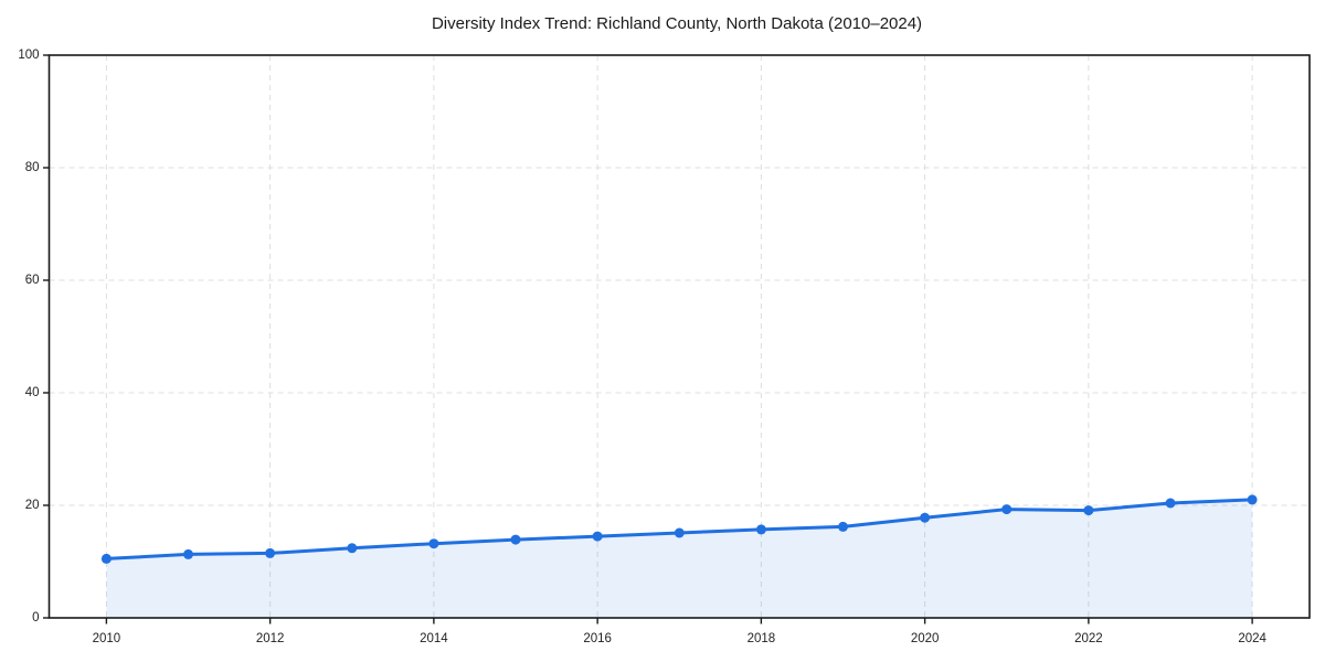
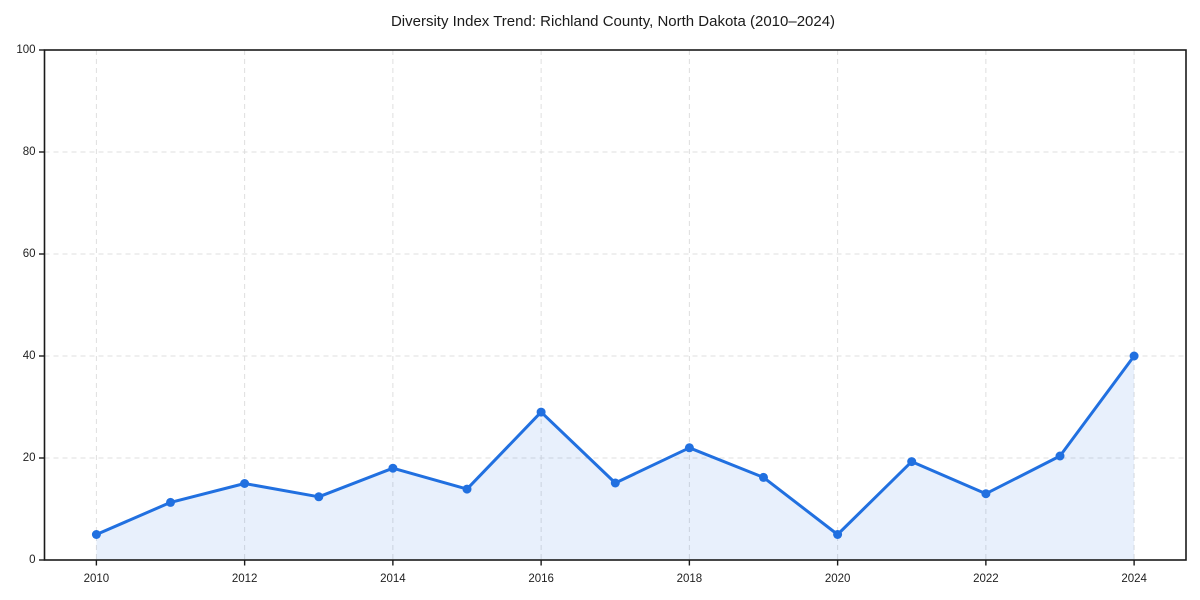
2010: 10 -> 5
2012: 12 -> 15
2014: 13 -> 18
2016: 14 -> 29
2018: 16 -> 22
2020: 18 -> 5
2022: 19 -> 13
2024: 21 -> 40
